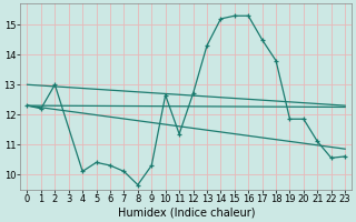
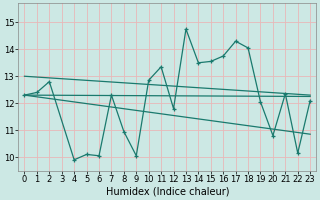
1: 12.20 -> 12.40
2: 13.00 -> 12.80
4: 10.10 -> 9.90
5: 10.40 -> 10.10
6: 10.30 -> 10.05
7: 10.10 -> 12.30
8: 9.65 -> 10.95
9: 10.30 -> 10.05
10: 12.65 -> 12.85
11: 11.35 -> 13.35
12: 12.70 -> 11.80
13: 14.30 -> 14.75
14: 15.20 -> 13.50
15: 15.30 -> 13.55
16: 15.30 -> 13.75
17: 14.50 -> 14.30
18: 13.80 -> 14.05
19: 11.85 -> 12.05
20: 11.85 -> 10.80
21: 11.10 -> 12.35
22: 10.55 -> 10.15
23: 10.60 -> 12.10
